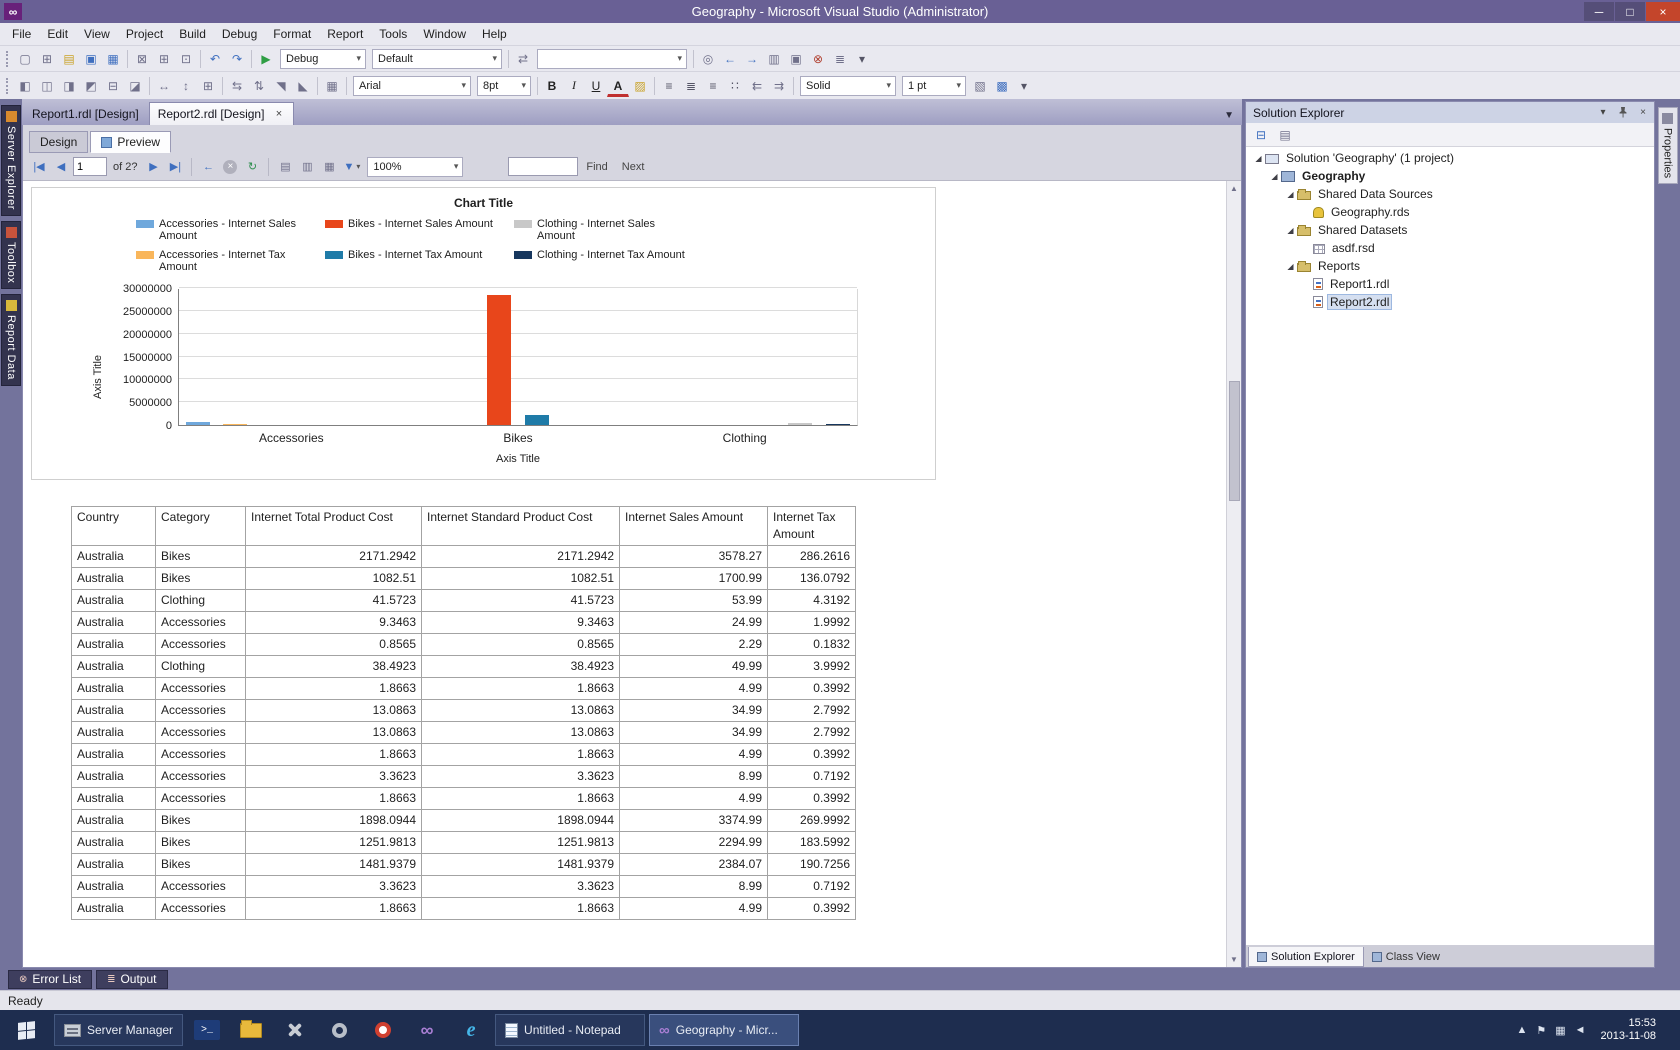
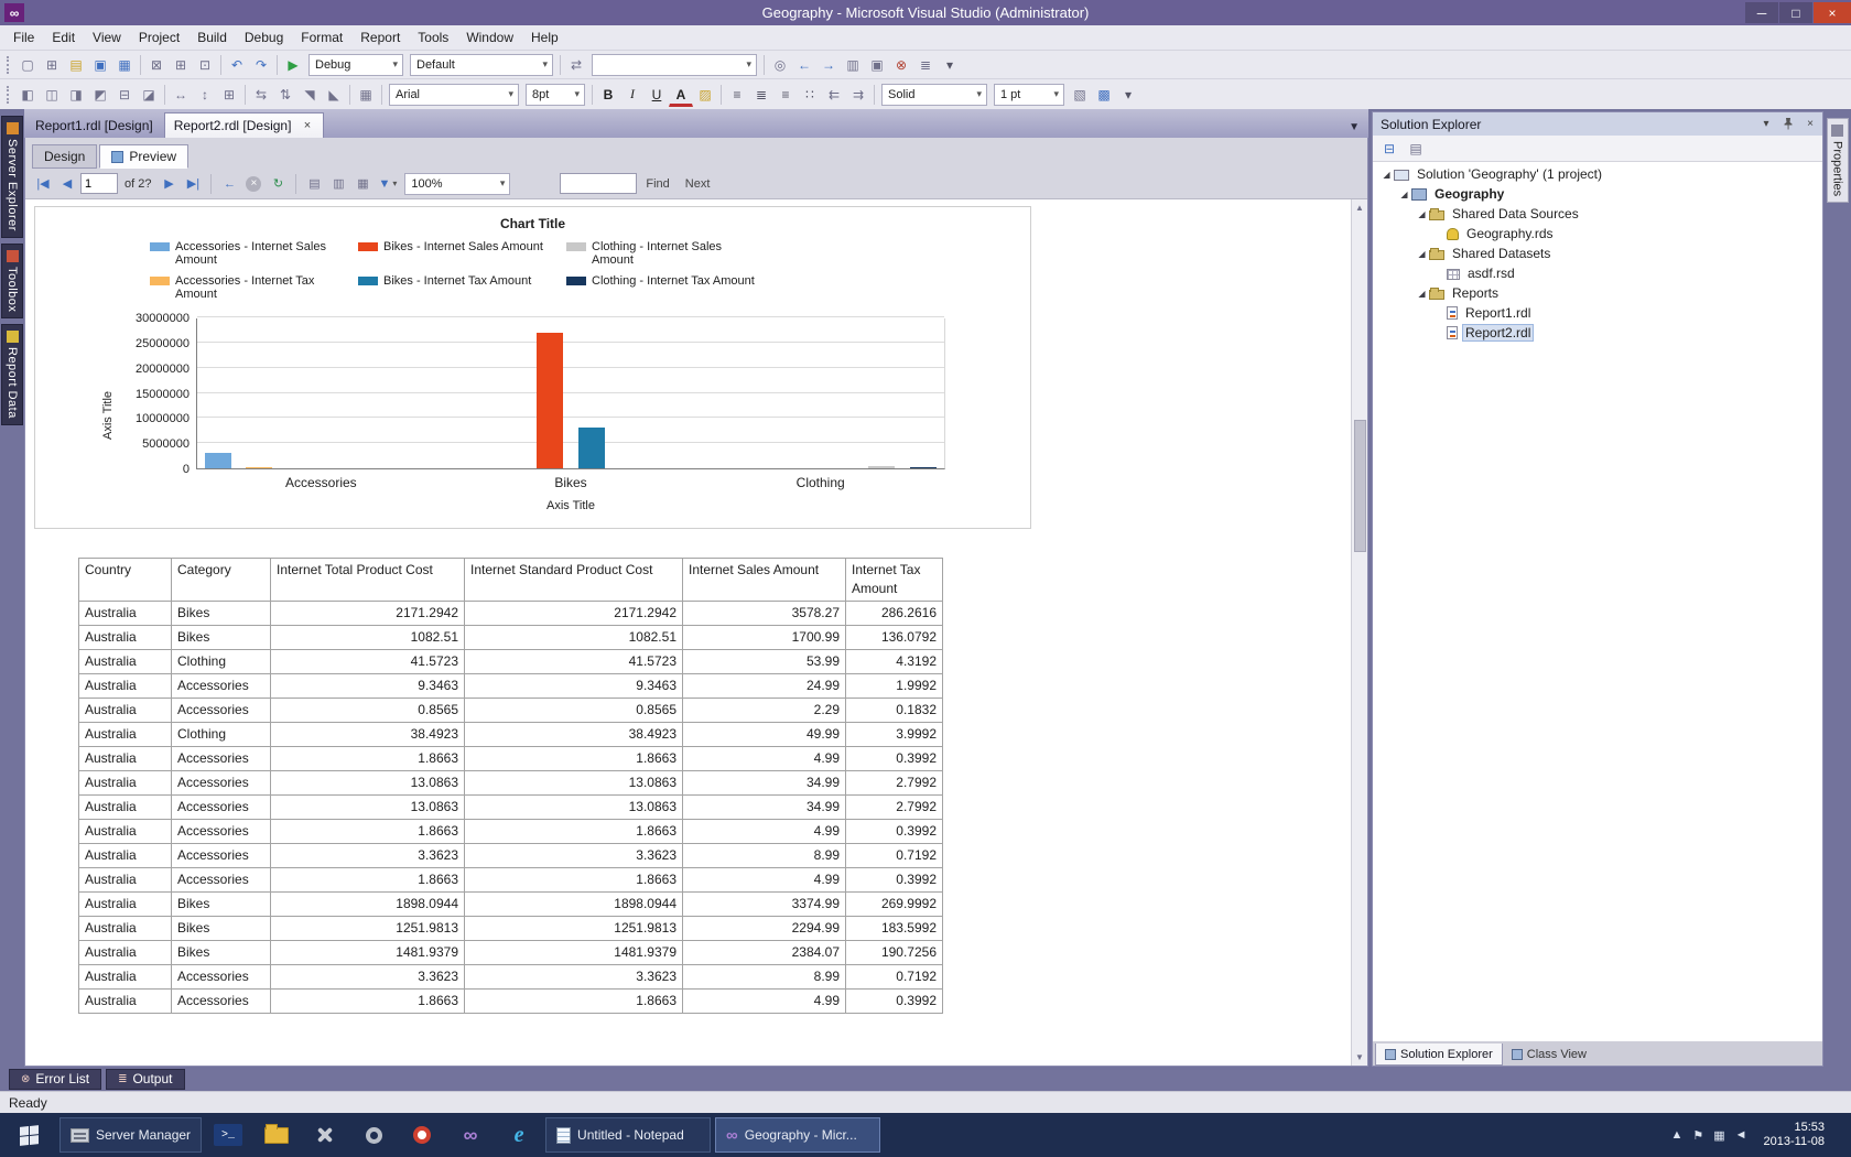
Accessories - Internet Sales Amount/Accessories: 1000000 -> 3000000
Bikes - Internet Sales Amount/Bikes: 28000000 -> 27000000
Bikes - Internet Tax Amount/Bikes: 2000000 -> 8000000
